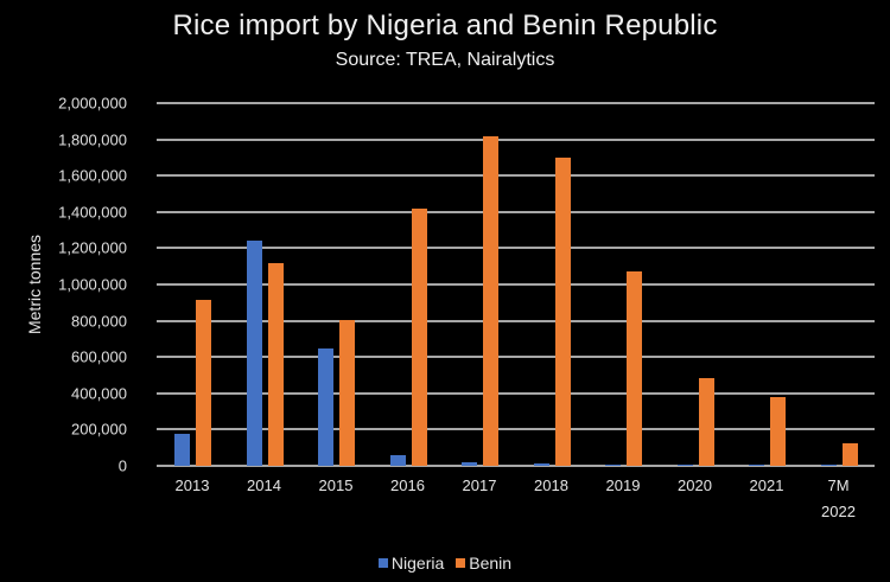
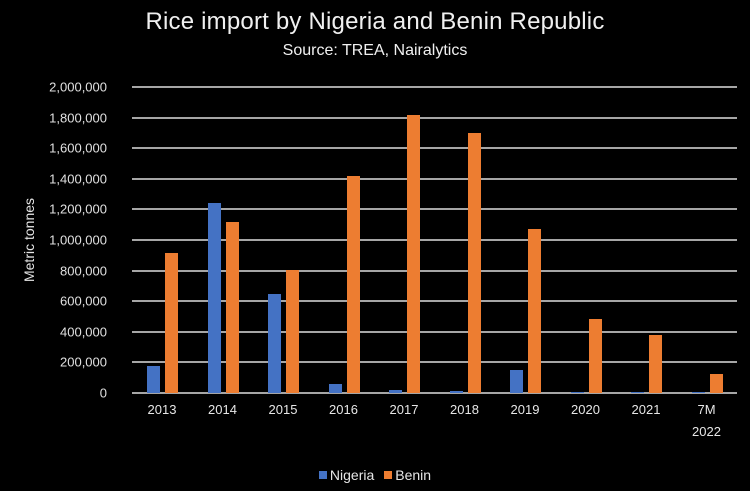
Nigeria/2019: 10000 -> 150000
